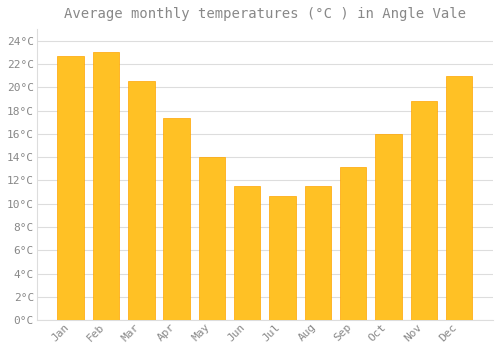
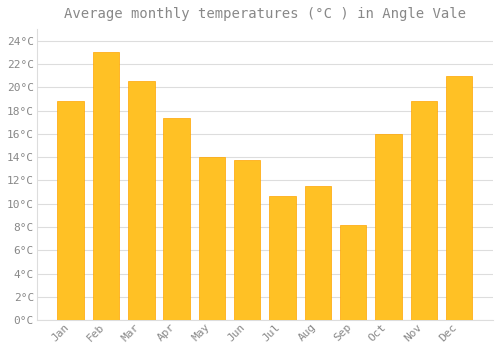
Jan: 22.7°C -> 18.8°C
Jun: 11.5°C -> 13.8°C
Sep: 13.2°C -> 8.2°C
